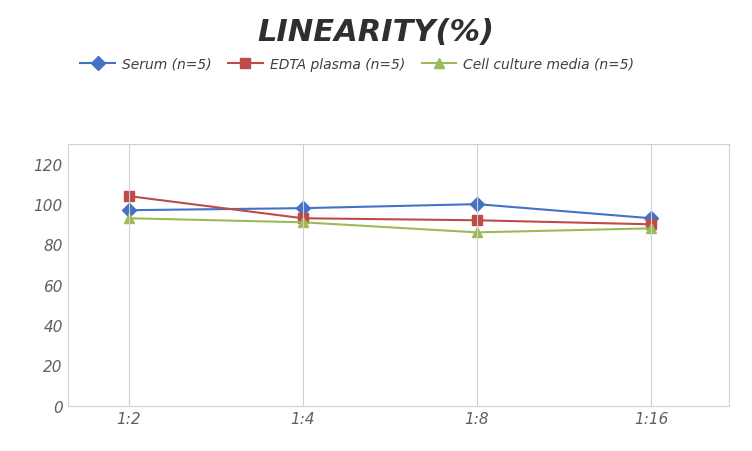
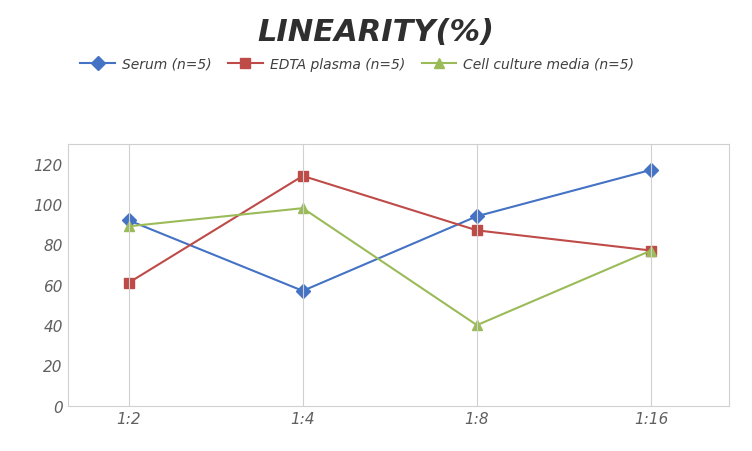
Serum (n=5)/1:2: 97 -> 92
EDTA plasma (n=5)/1:2: 104 -> 61
Cell culture media (n=5)/1:2: 93 -> 89
Serum (n=5)/1:4: 98 -> 57
EDTA plasma (n=5)/1:4: 93 -> 114
Cell culture media (n=5)/1:4: 91 -> 98
Serum (n=5)/1:8: 100 -> 94
EDTA plasma (n=5)/1:8: 92 -> 87
Cell culture media (n=5)/1:8: 86 -> 40
Serum (n=5)/1:16: 93 -> 117
EDTA plasma (n=5)/1:16: 90 -> 77
Cell culture media (n=5)/1:16: 88 -> 77
